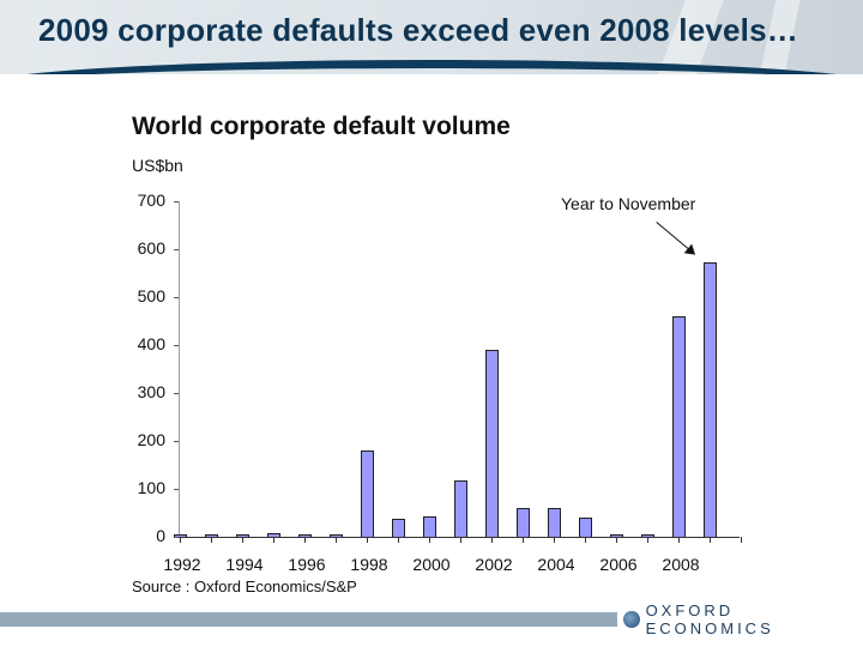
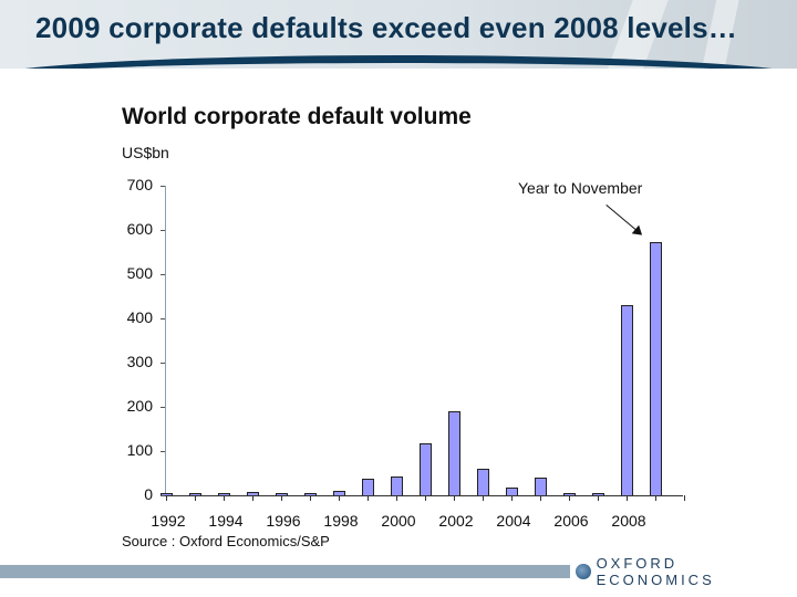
1998: 180 -> 10
2002: 390 -> 190
2004: 60 -> 20
2008: 460 -> 430
